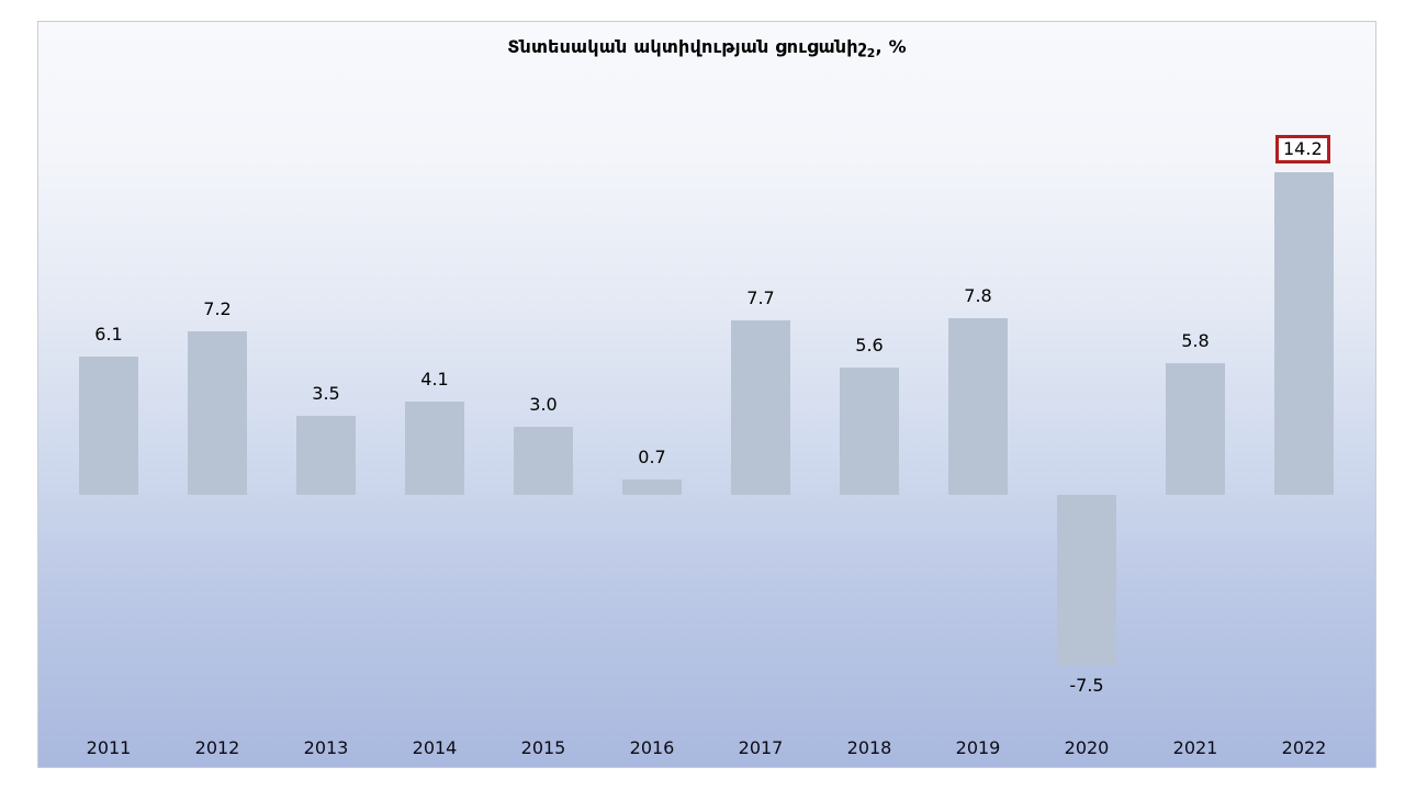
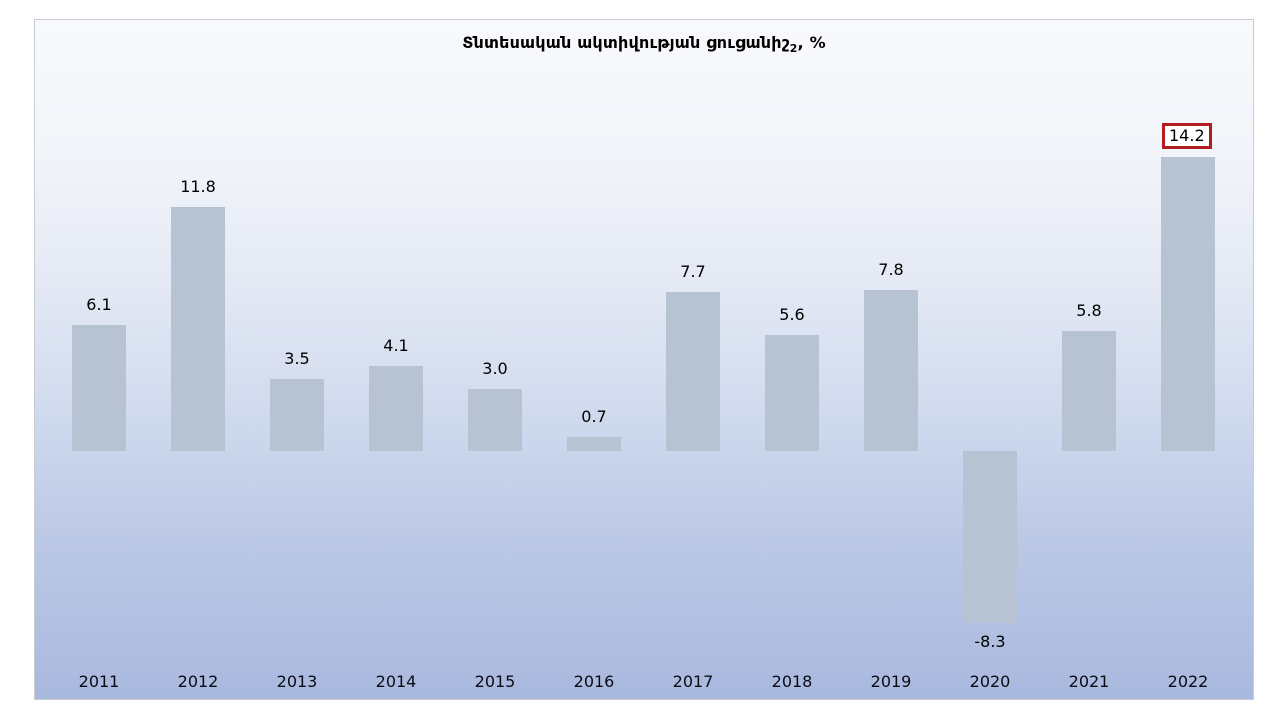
2012: 7.2 -> 11.8
2020: -7.5 -> -8.3
